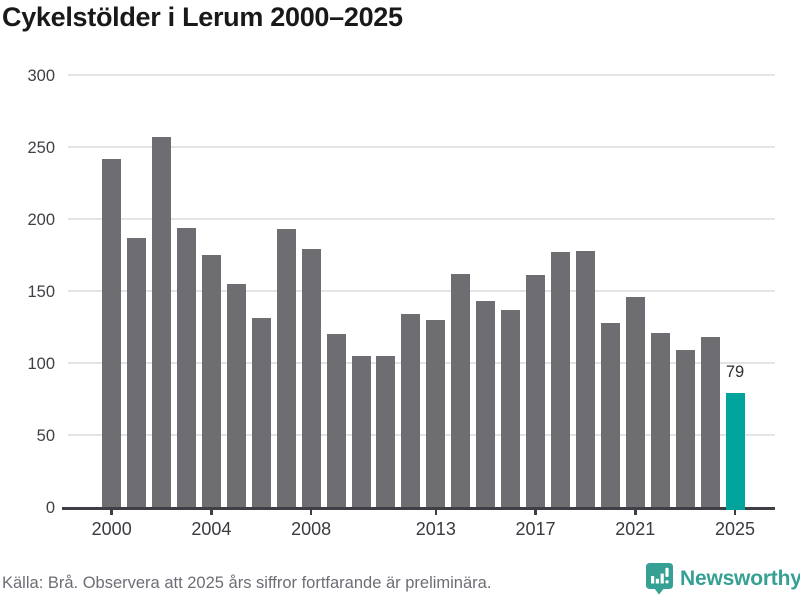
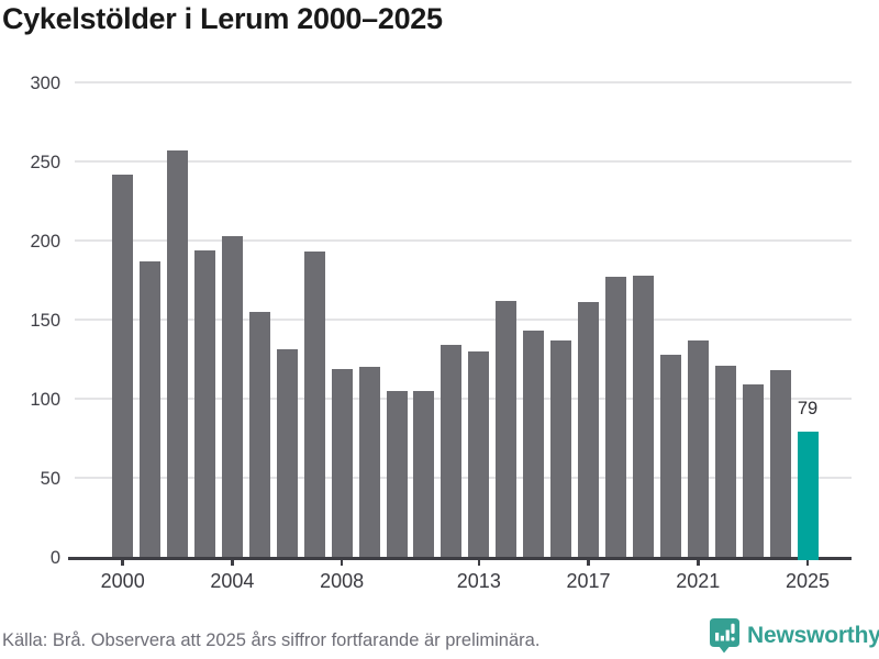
2004: 175 -> 203
2008: 179 -> 119
2021: 146 -> 137
